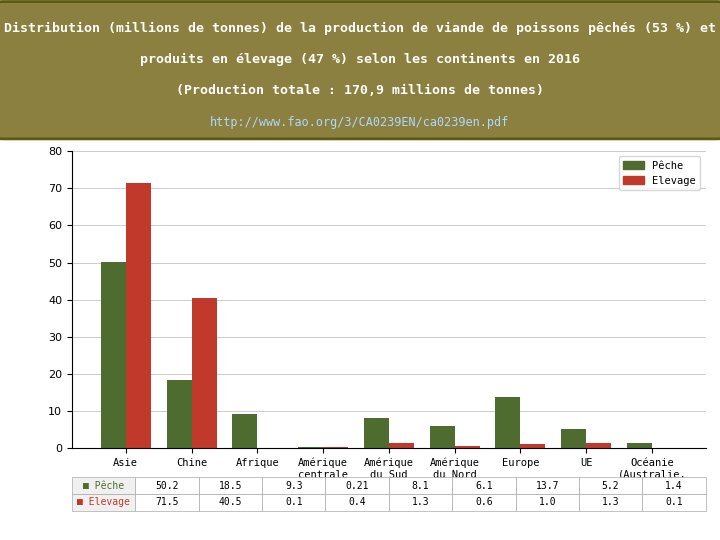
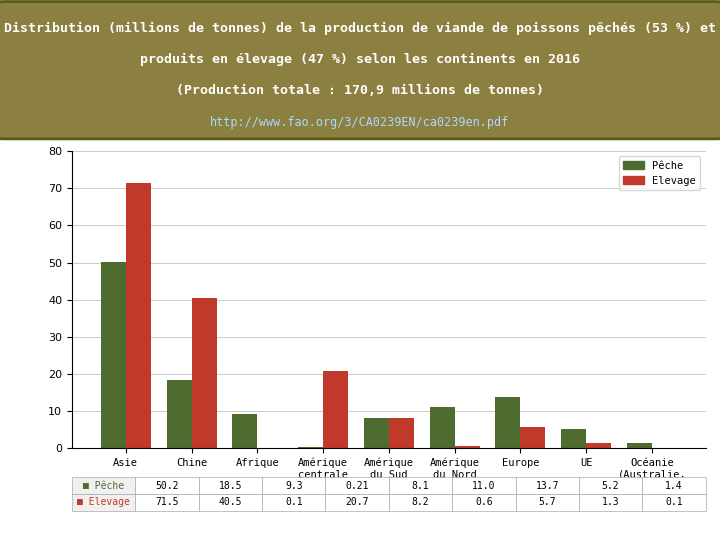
Elevage/Amérique centrale: 0.4 -> 20.7
Elevage/Amérique du Sud: 1.3 -> 8.2
Pêche/Amérique du Nord: 6.1 -> 11.0
Elevage/Europe: 1.0 -> 5.7
